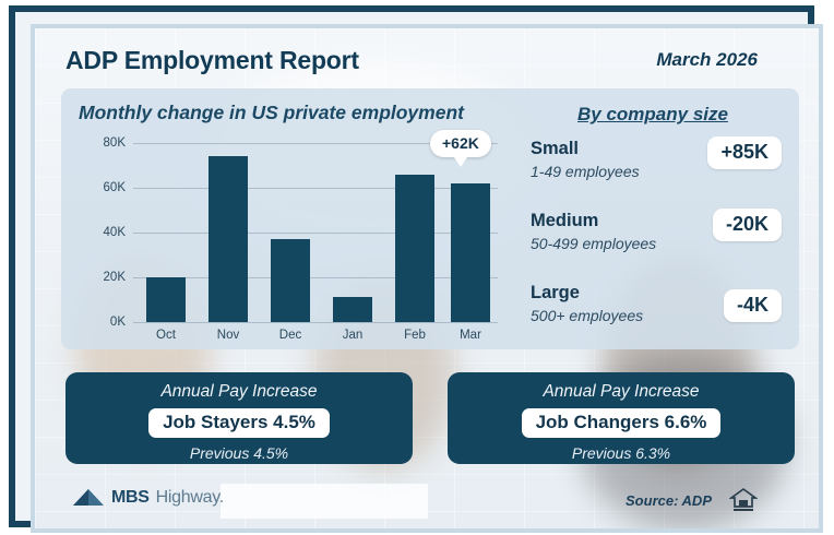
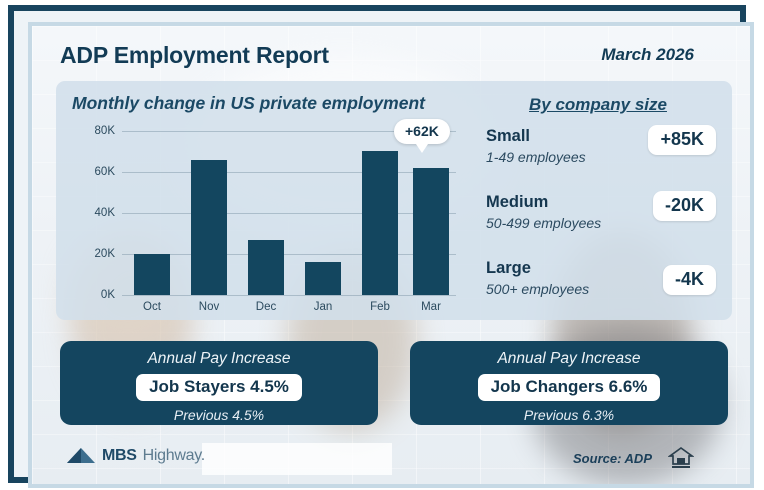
Nov: 74K -> 66K
Dec: 37K -> 27K
Jan: 11K -> 16K
Feb: 66K -> 70K
